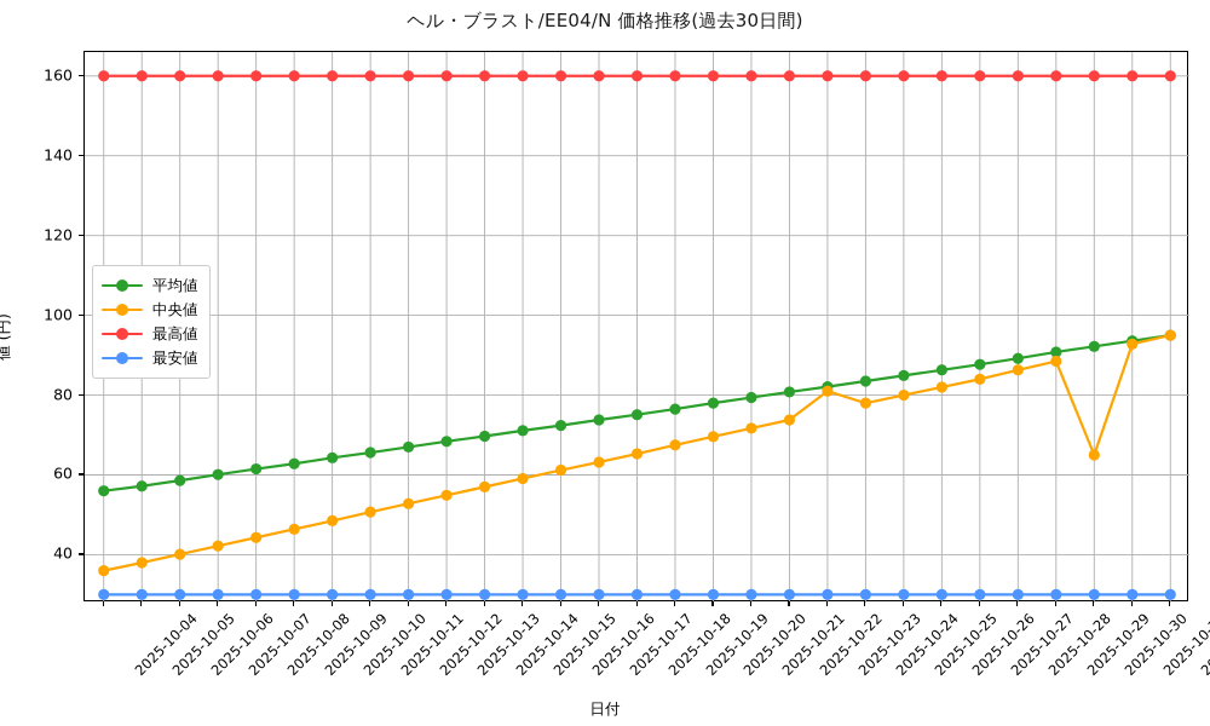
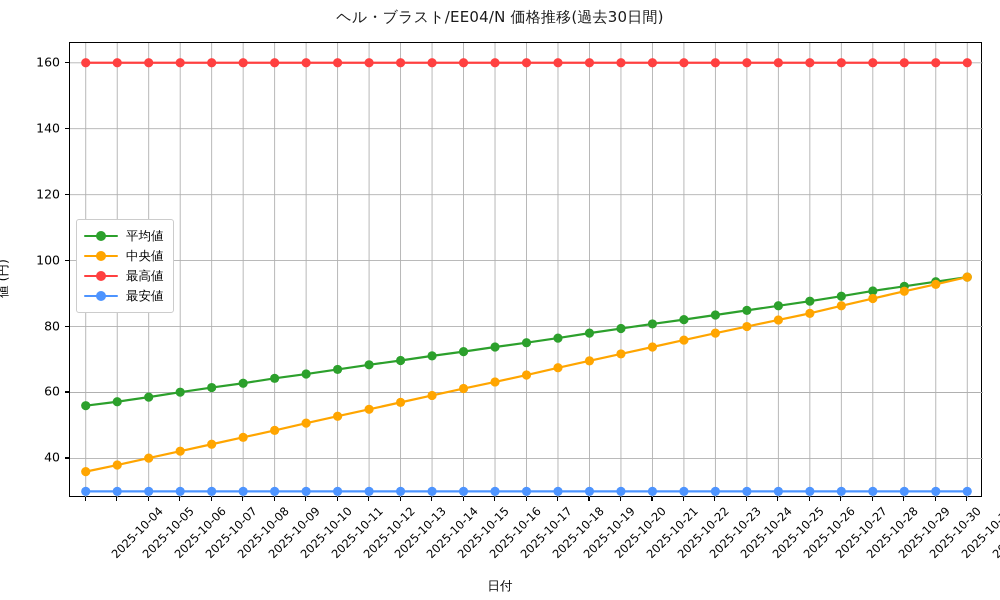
中央値/2025-10-23: 81 -> 76
中央値/2025-10-30: 65 -> 91
